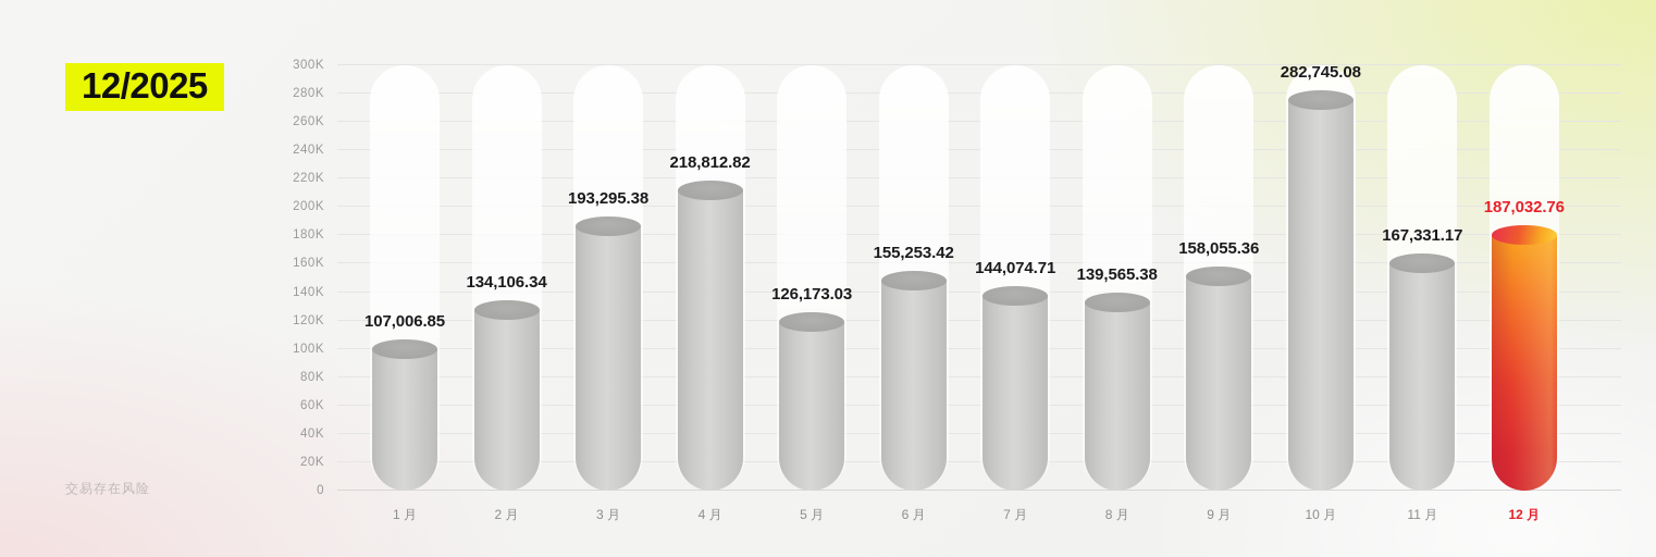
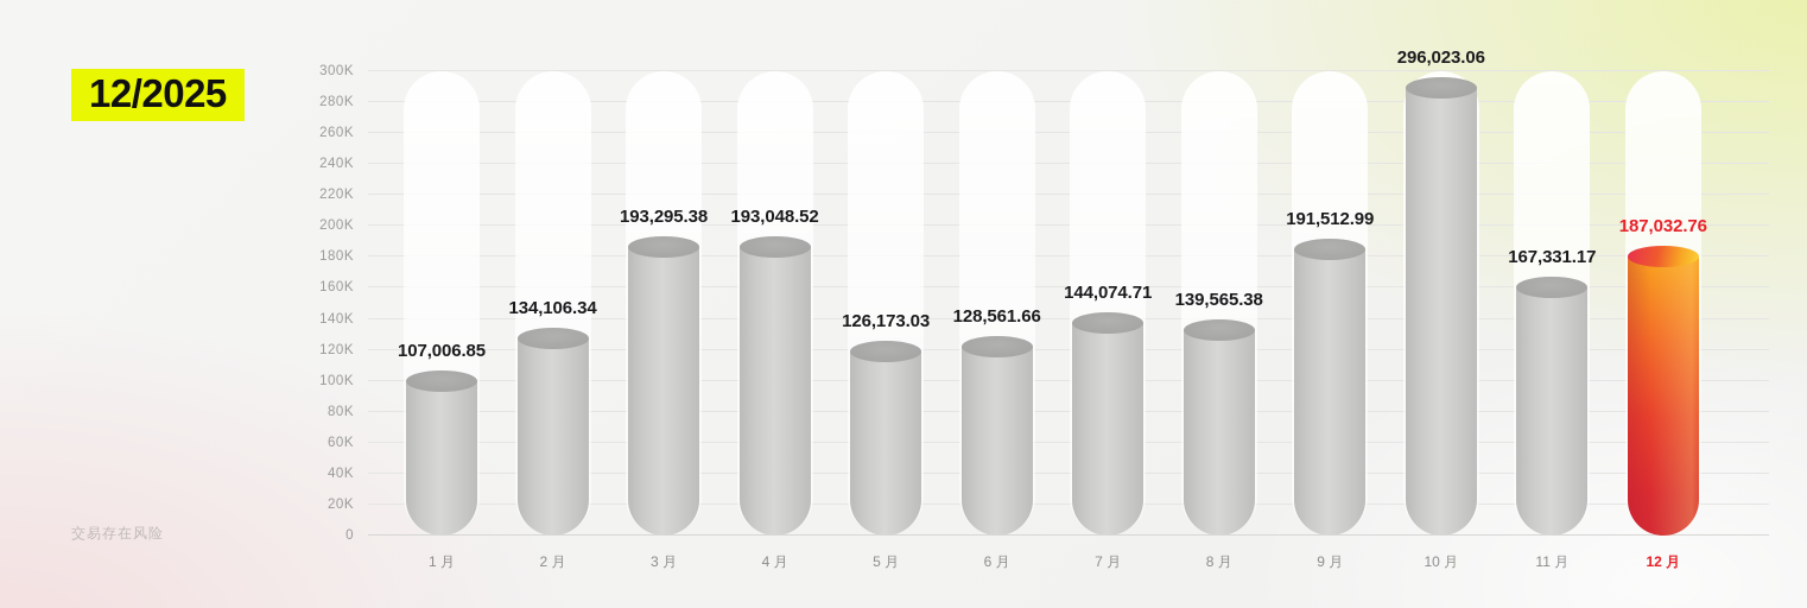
4 月: 218,812.82 -> 193,048.52
6 月: 155,253.42 -> 128,561.66
9 月: 158,055.36 -> 191,512.99
10 月: 282,745.08 -> 296,023.06
